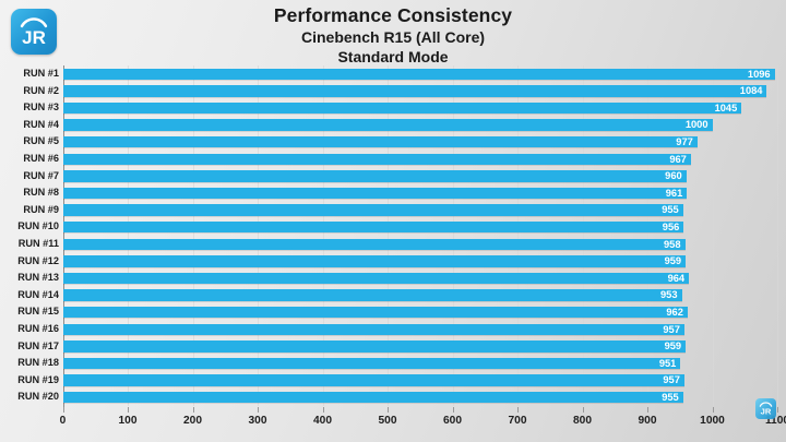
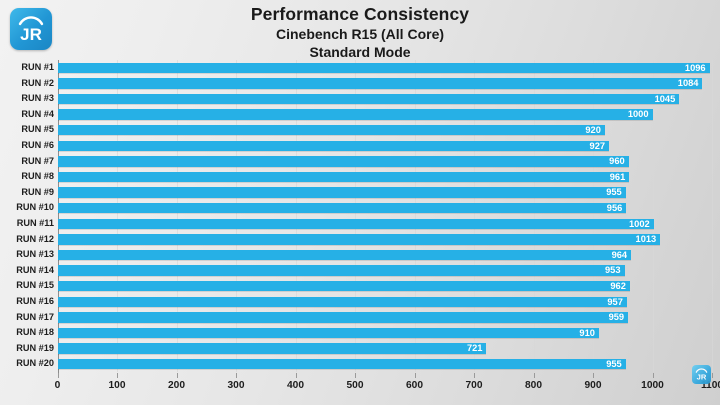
RUN #5: 977 -> 920
RUN #6: 967 -> 927
RUN #11: 958 -> 1002
RUN #12: 959 -> 1013
RUN #18: 951 -> 910
RUN #19: 957 -> 721
